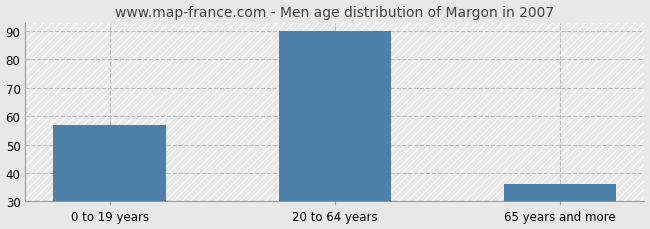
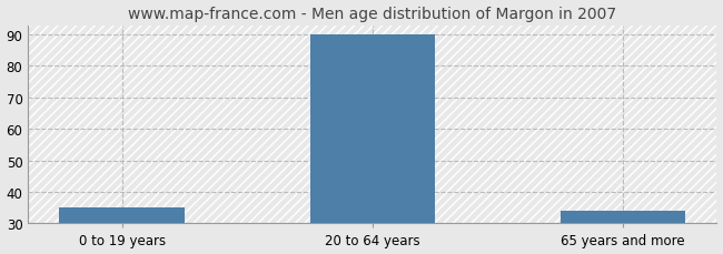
0 to 19 years: 57 -> 35
65 years and more: 36 -> 34
